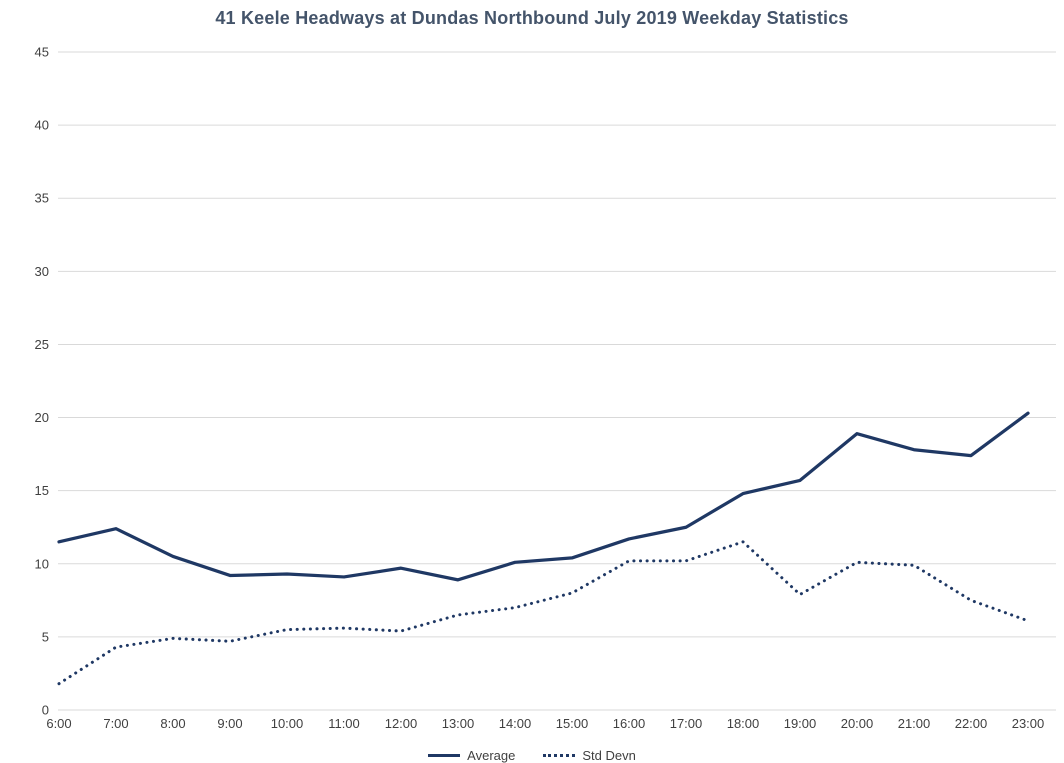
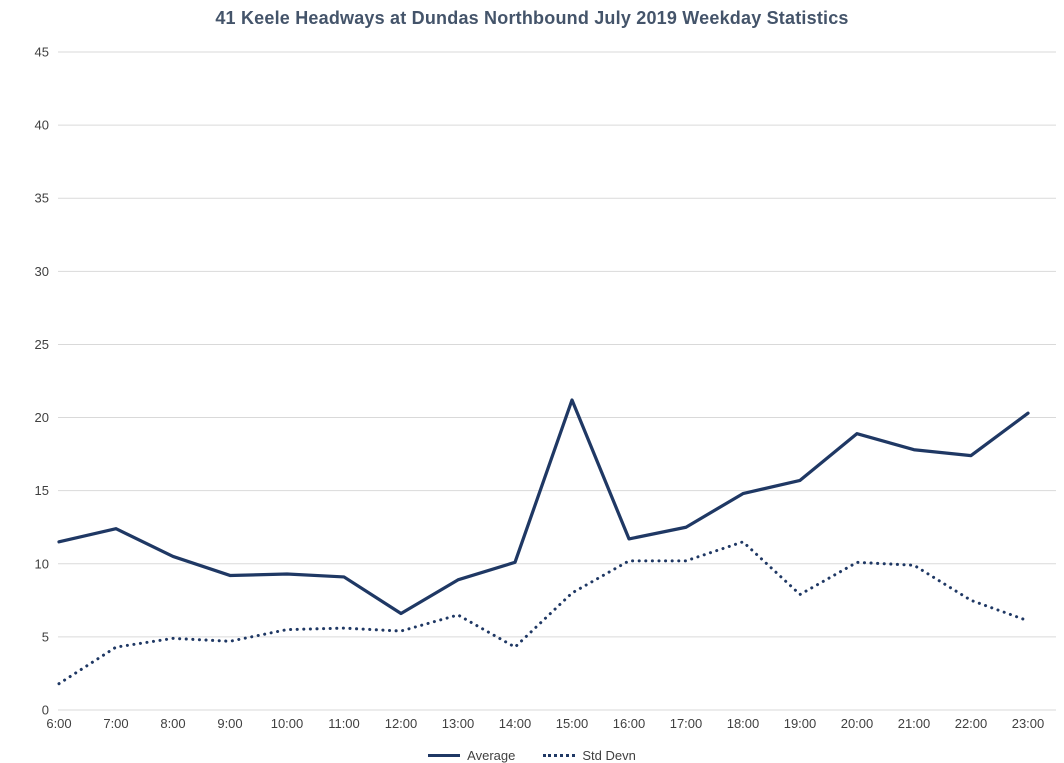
Average/12:00: 9.7 -> 6.6
Std Devn/14:00: 7.0 -> 4.3
Average/15:00: 10.4 -> 21.2
